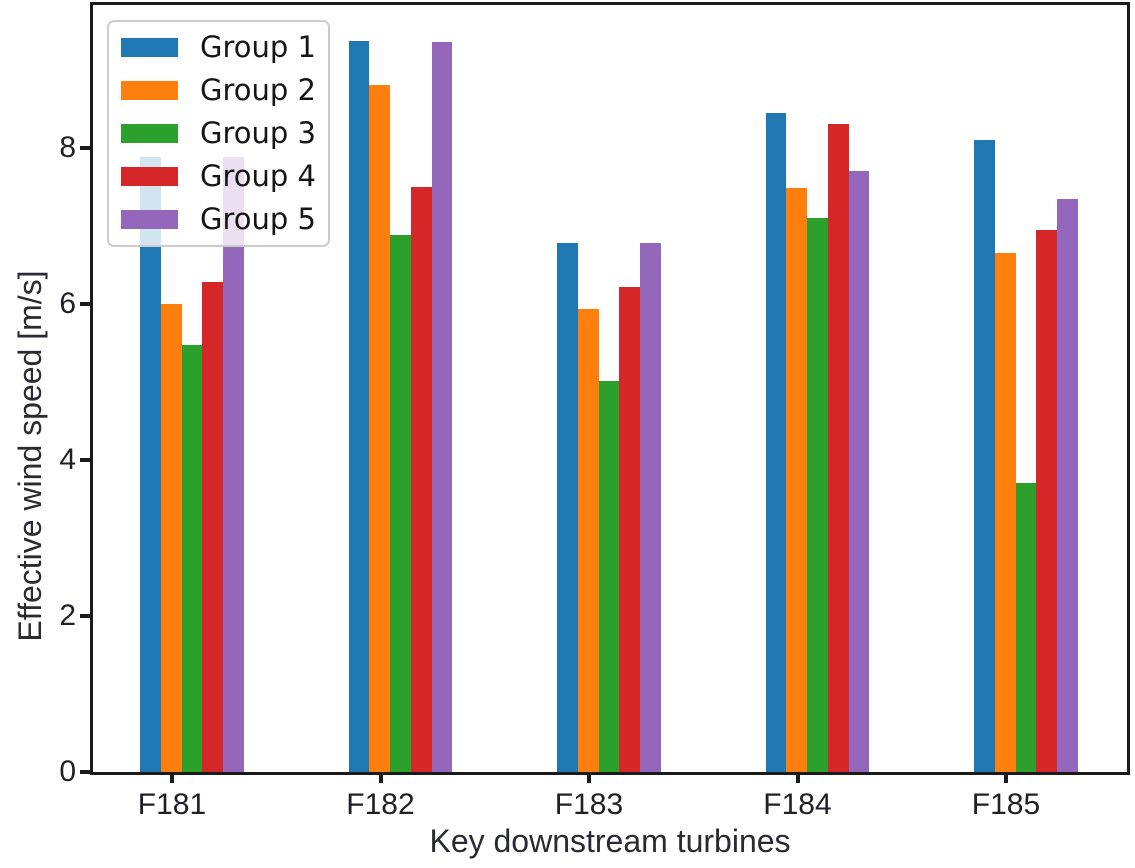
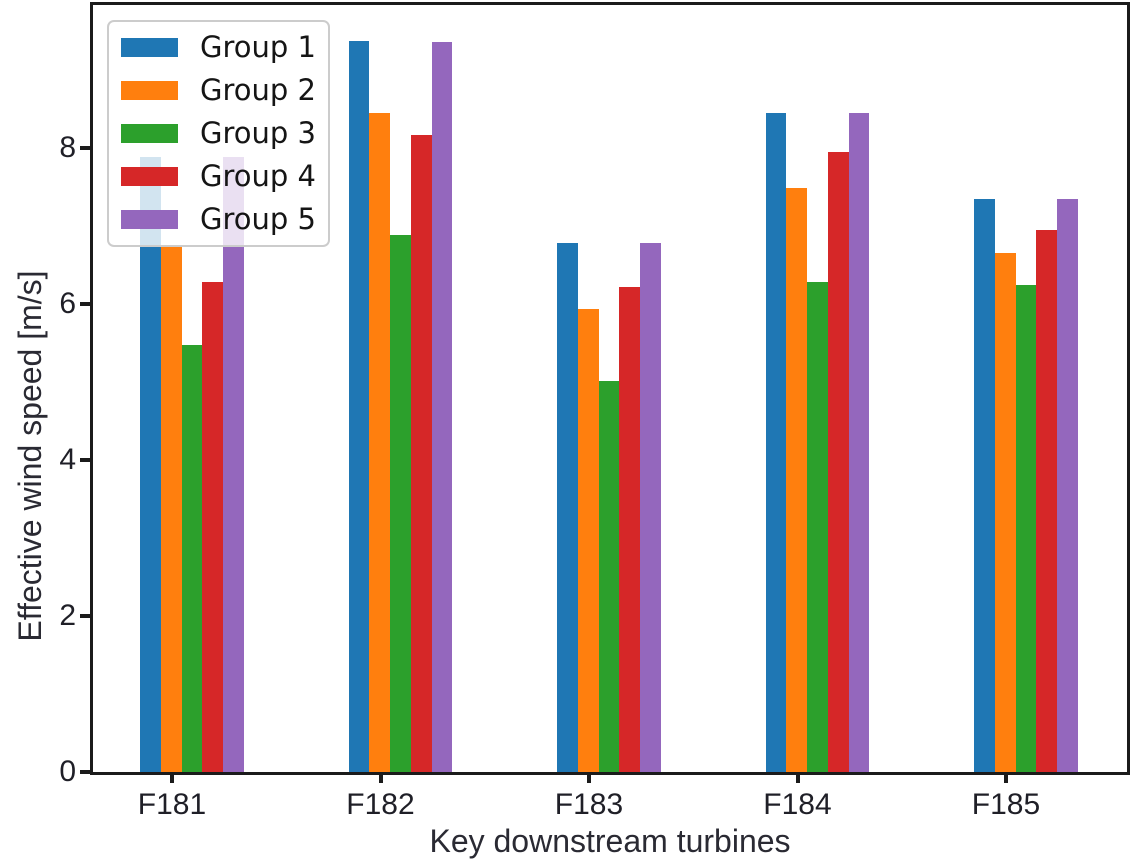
Group 2/F181: 6.0 -> 6.7
Group 2/F182: 8.8 -> 8.4
Group 4/F182: 7.5 -> 8.2
Group 3/F184: 7.1 -> 6.3
Group 4/F184: 8.3 -> 7.9
Group 5/F184: 7.7 -> 8.4
Group 1/F185: 8.1 -> 7.3
Group 3/F185: 3.7 -> 6.2
